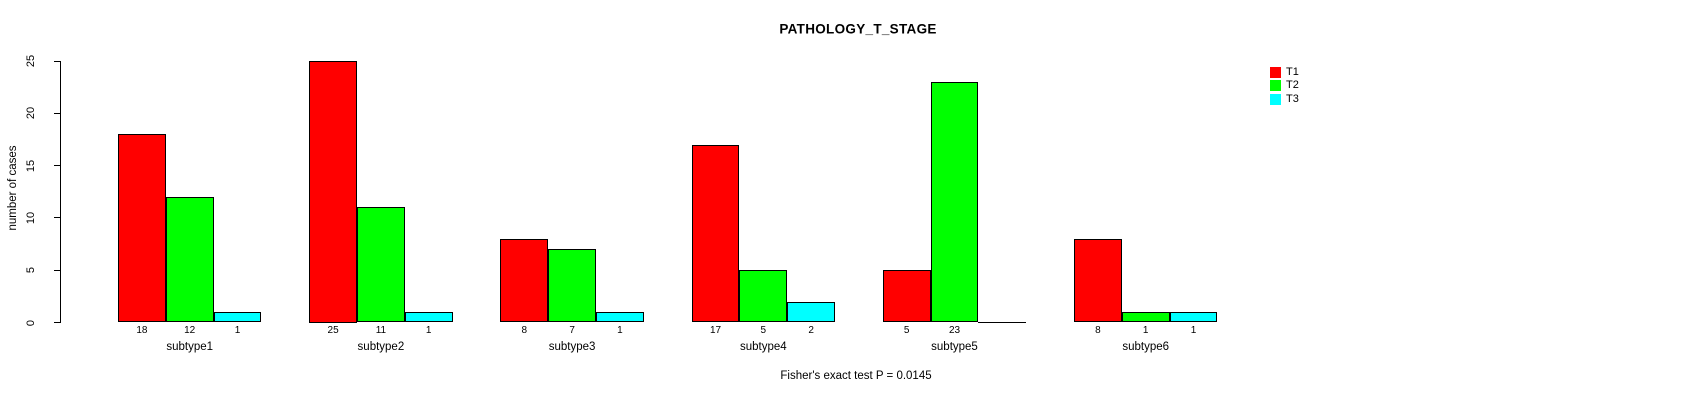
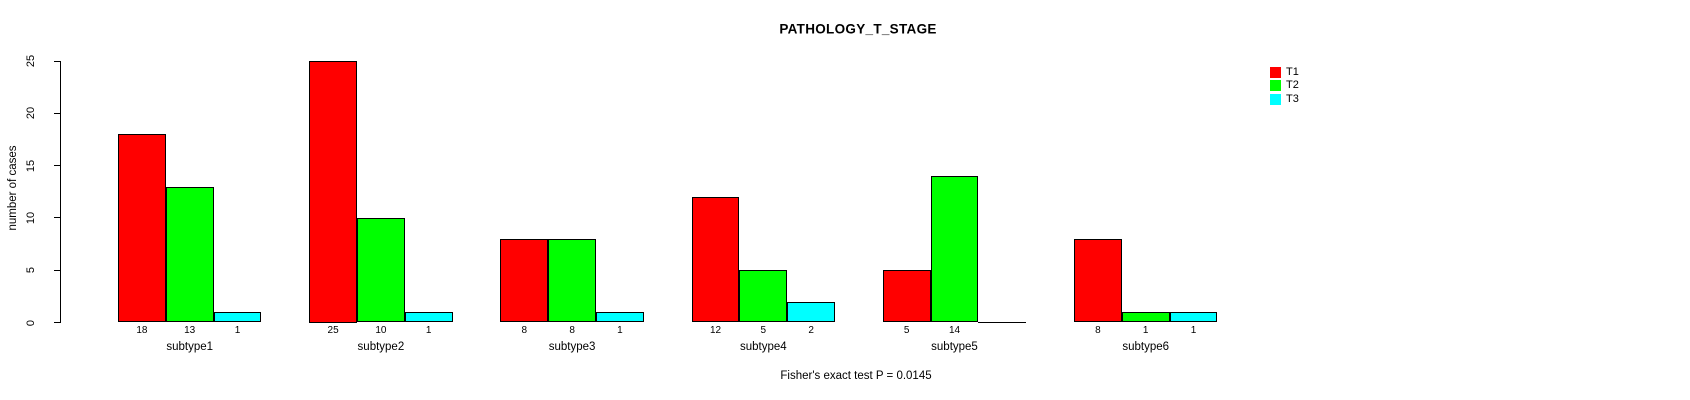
T2/subtype1: 12 -> 13
T2/subtype2: 11 -> 10
T2/subtype3: 7 -> 8
T1/subtype4: 17 -> 12
T2/subtype5: 23 -> 14
